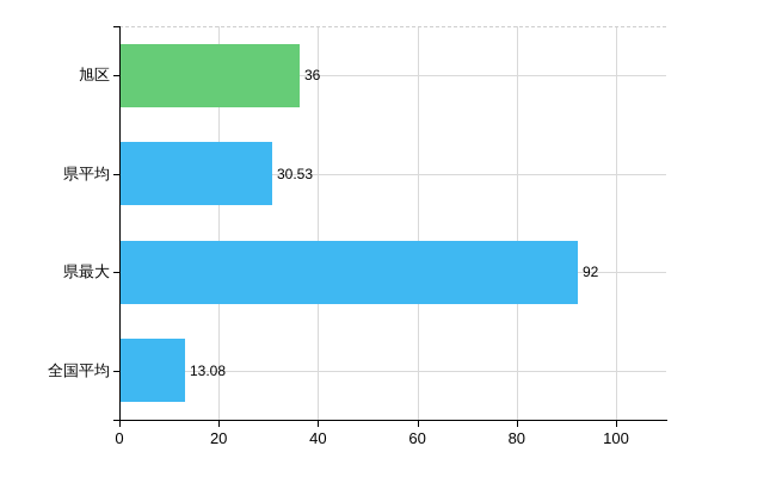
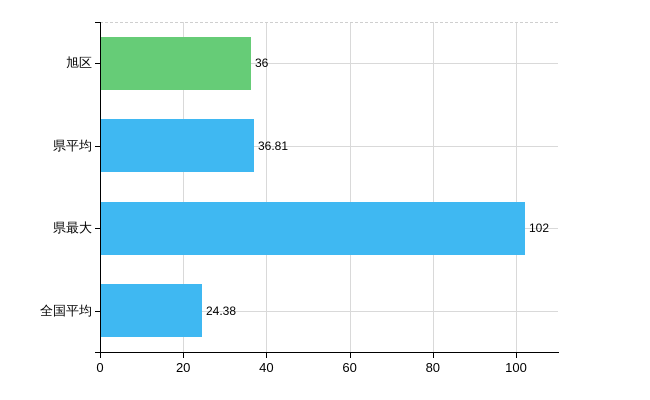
県平均: 30.53 -> 36.81
県最大: 92 -> 102
全国平均: 13.08 -> 24.38
